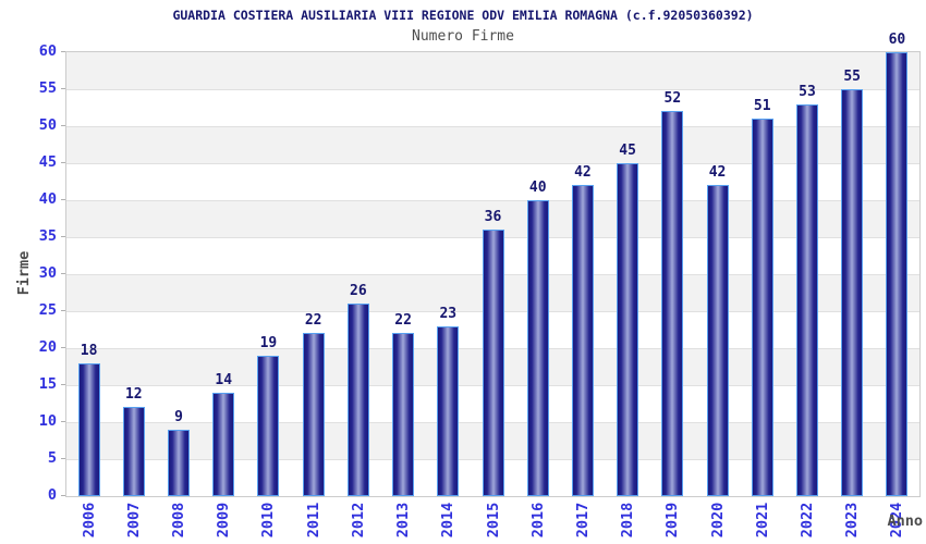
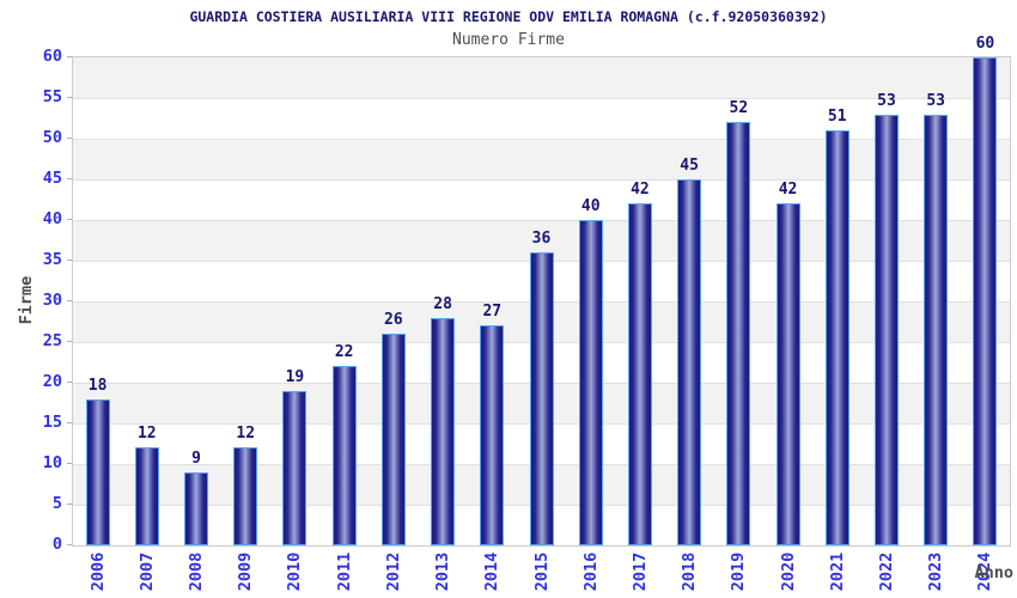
2009: 14 -> 12
2013: 22 -> 28
2014: 23 -> 27
2023: 55 -> 53
